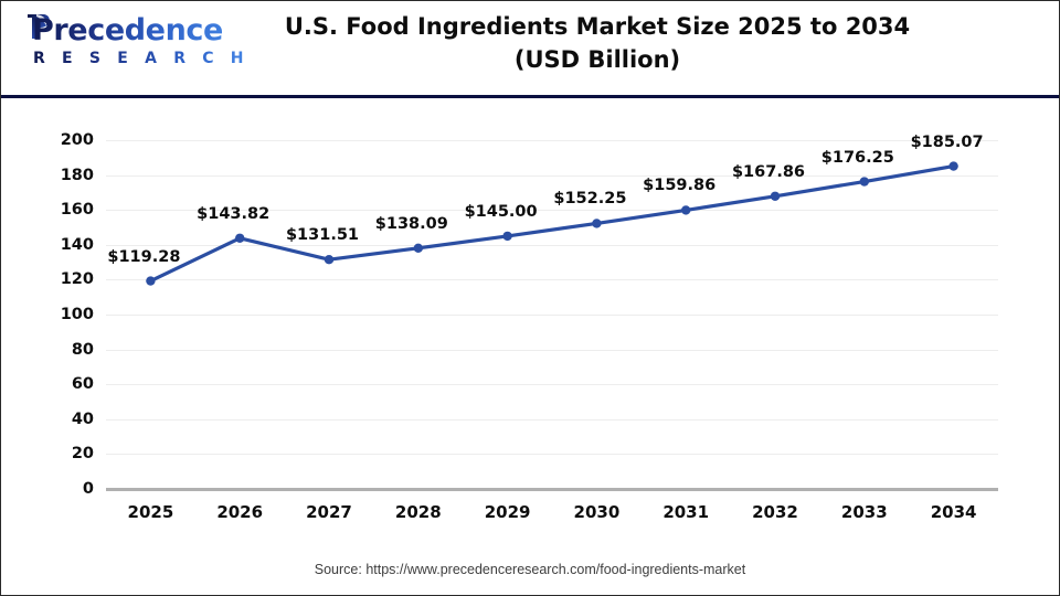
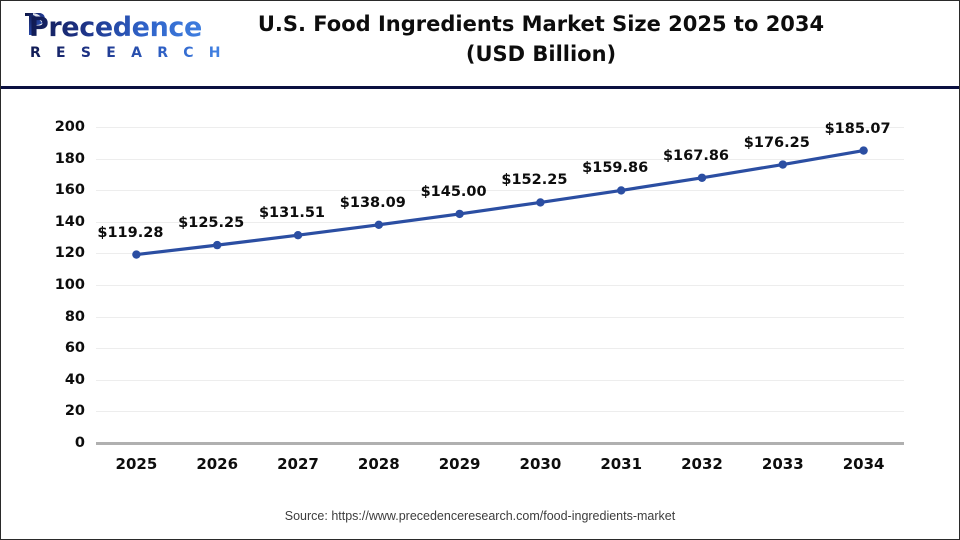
2026: $143.82 -> $125.25
